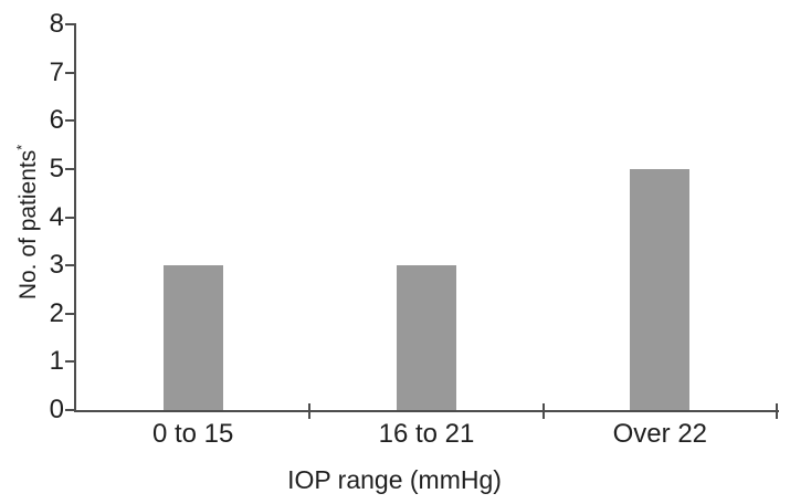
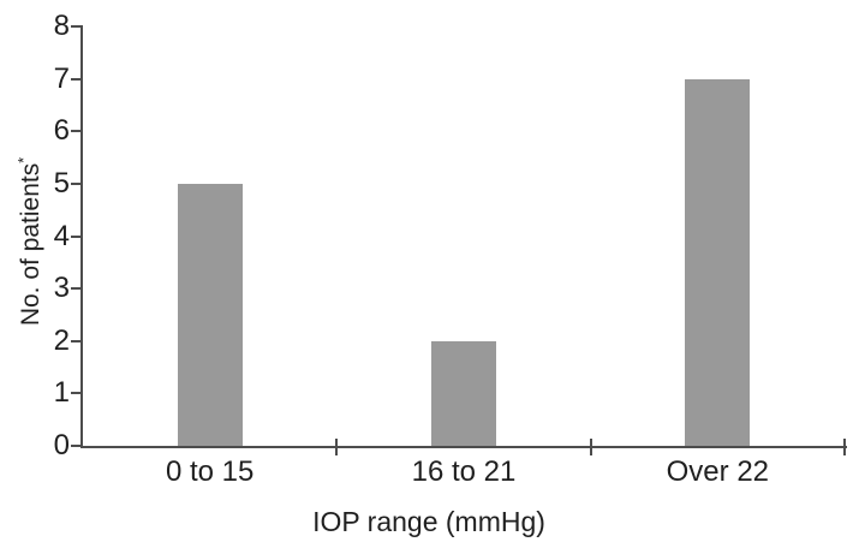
0 to 15: 3 -> 5
16 to 21: 3 -> 2
Over 22: 5 -> 7
